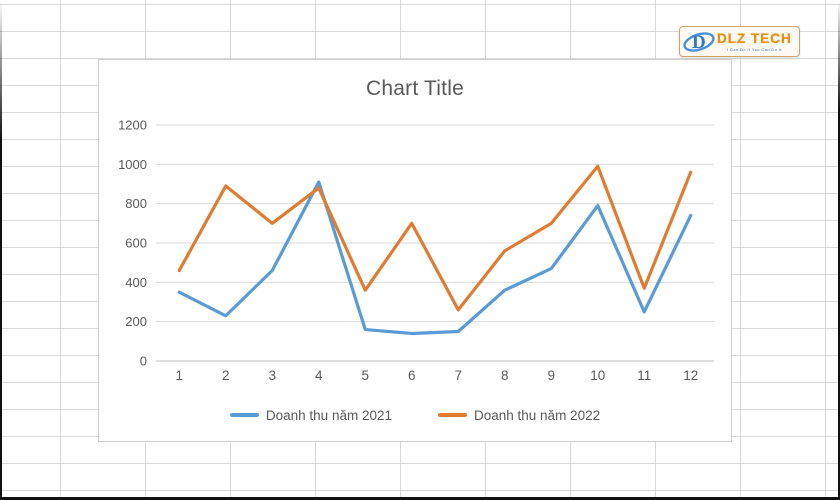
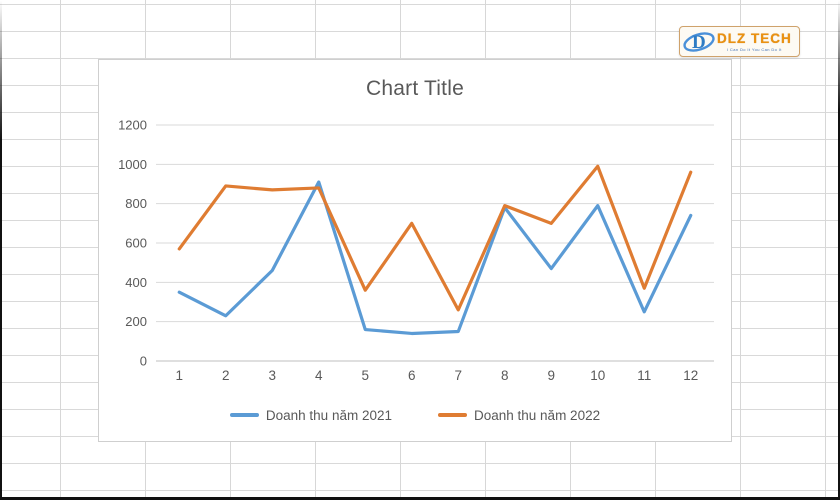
Doanh thu năm 2022/1: 460 -> 570
Doanh thu năm 2022/3: 700 -> 870
Doanh thu năm 2021/8: 360 -> 780
Doanh thu năm 2022/8: 560 -> 790
